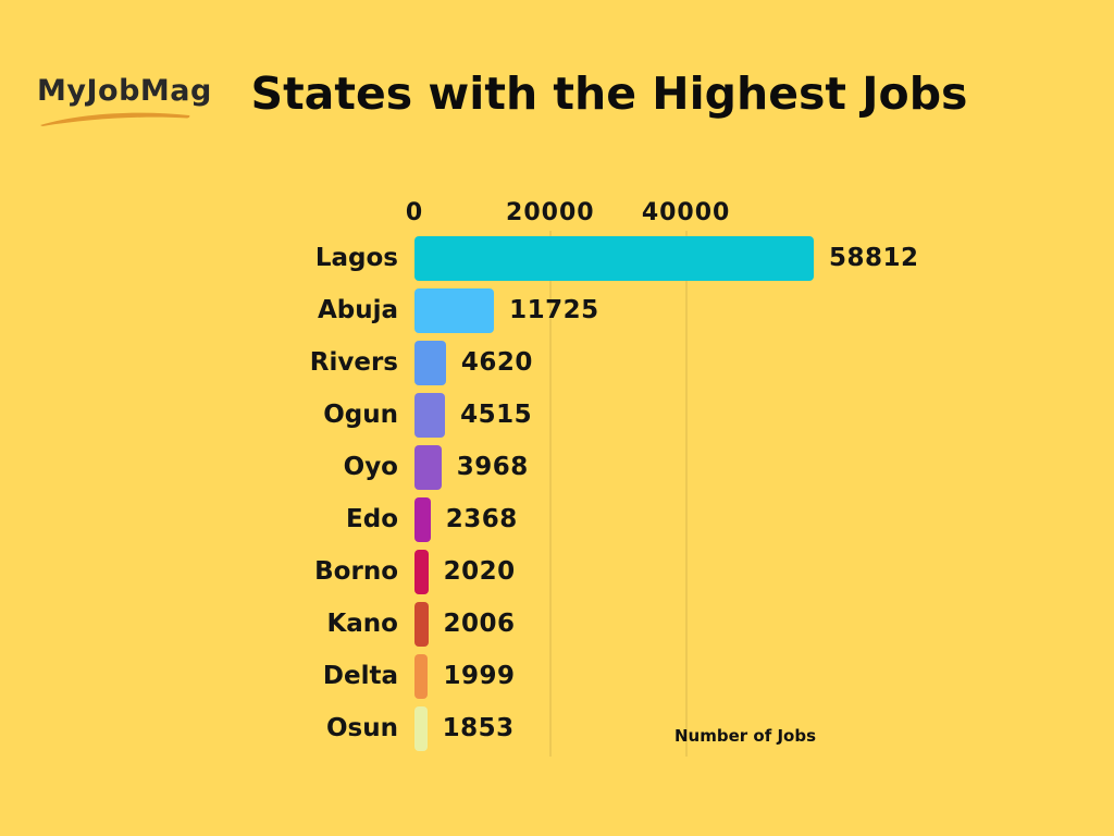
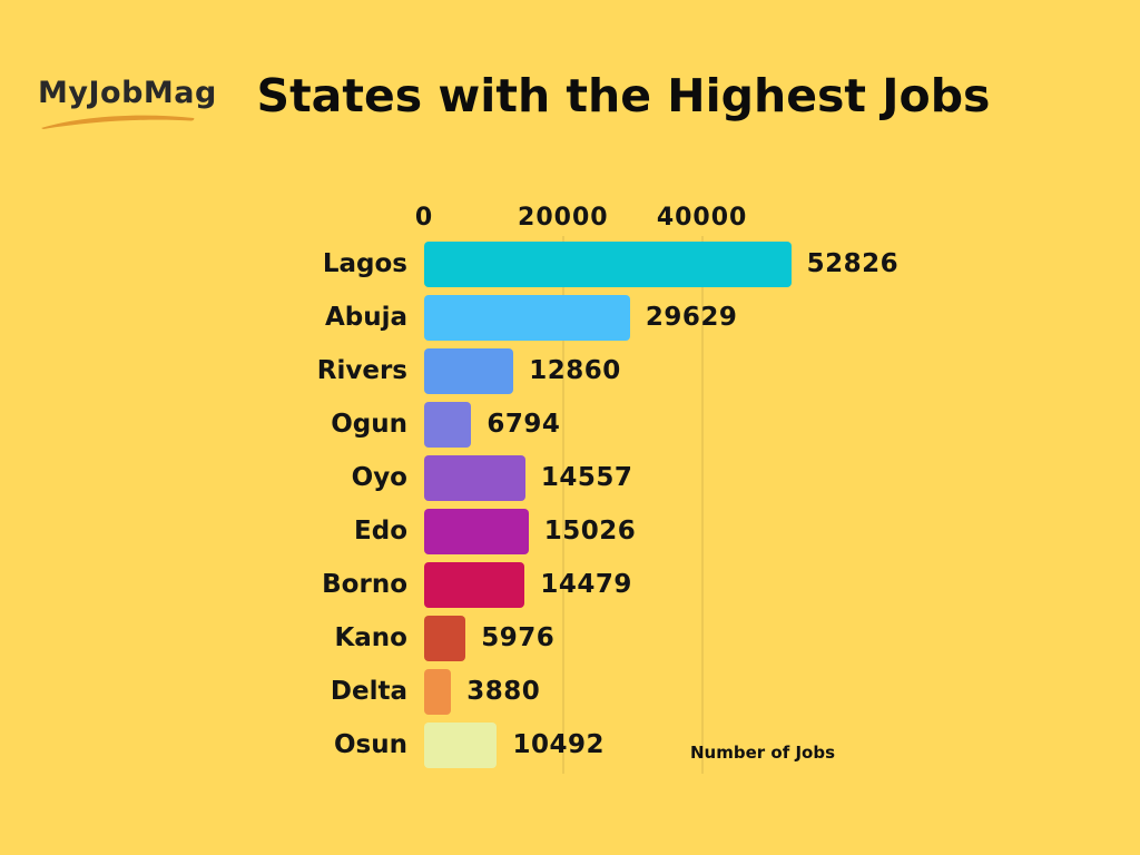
Lagos: 58812 -> 52826
Abuja: 11725 -> 29629
Rivers: 4620 -> 12860
Ogun: 4515 -> 6794
Oyo: 3968 -> 14557
Edo: 2368 -> 15026
Borno: 2020 -> 14479
Kano: 2006 -> 5976
Delta: 1999 -> 3880
Osun: 1853 -> 10492
